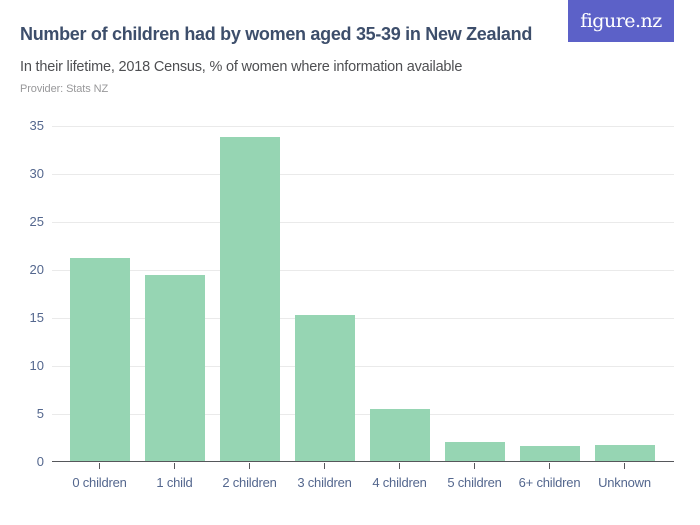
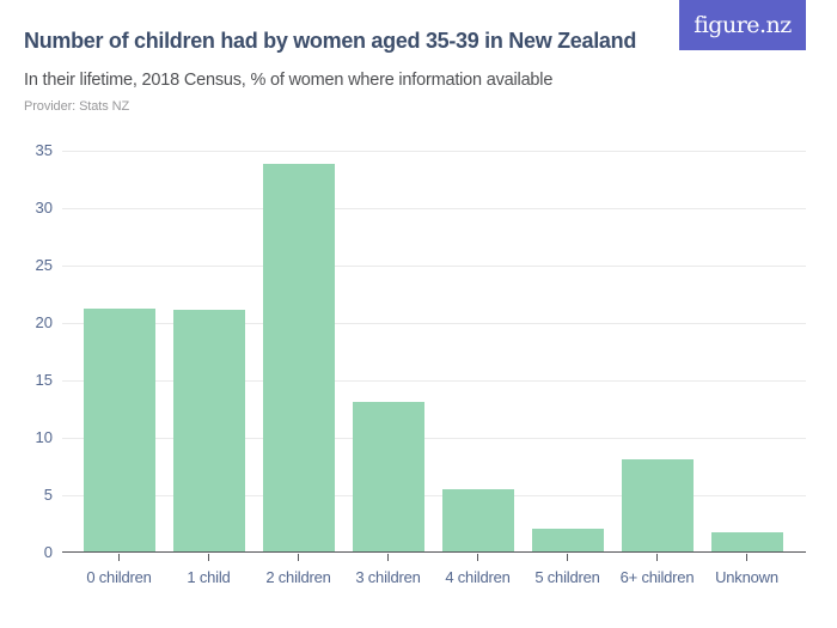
1 child: 19 -> 21
3 children: 15 -> 13
6+ children: 2 -> 8
